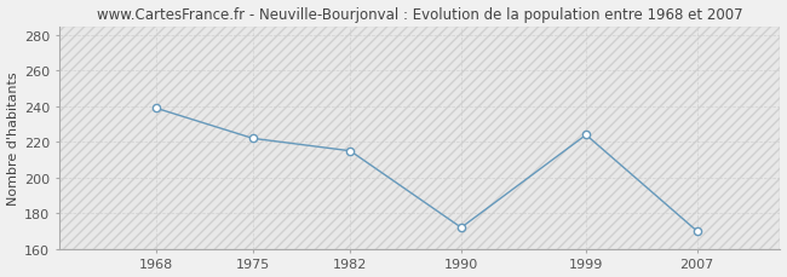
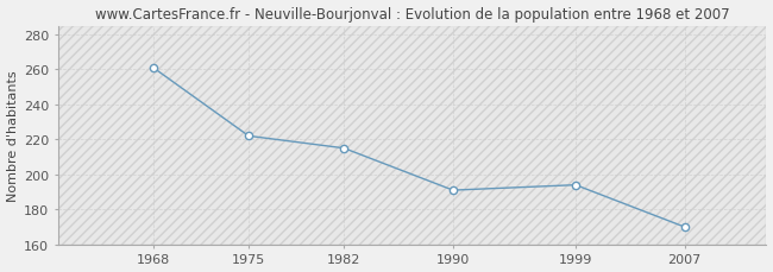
1968: 239 -> 261
1990: 172 -> 191
1999: 224 -> 194
